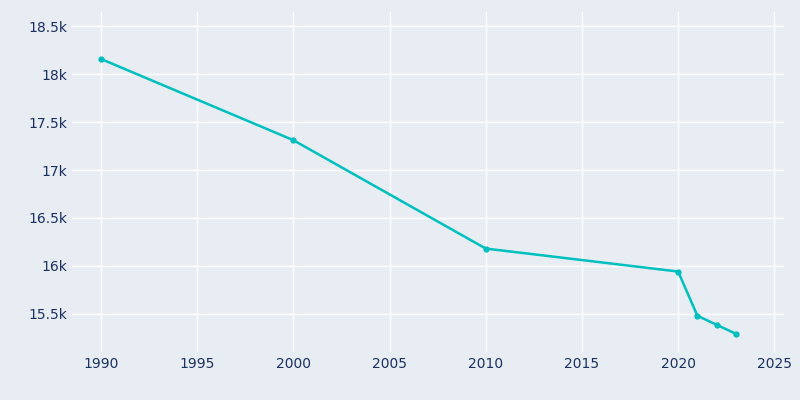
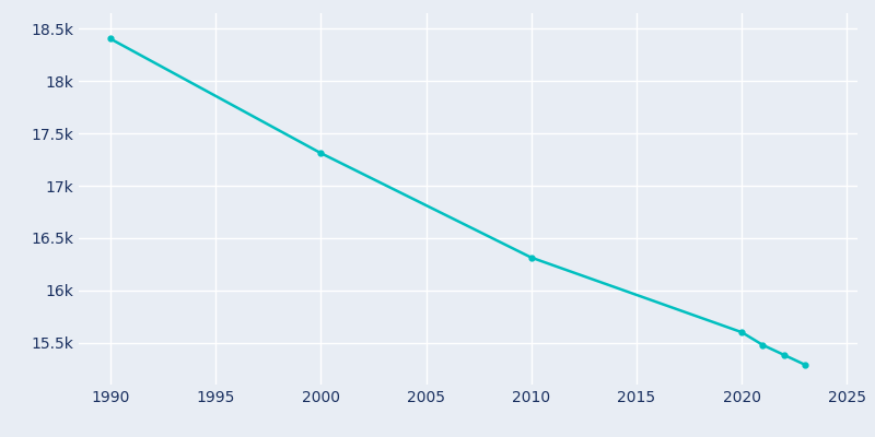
1990: 18.16k -> 18.40k
2010: 16.18k -> 16.31k
2020: 15.94k -> 15.60k
